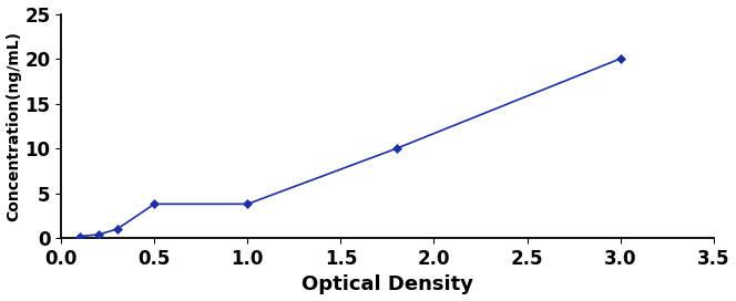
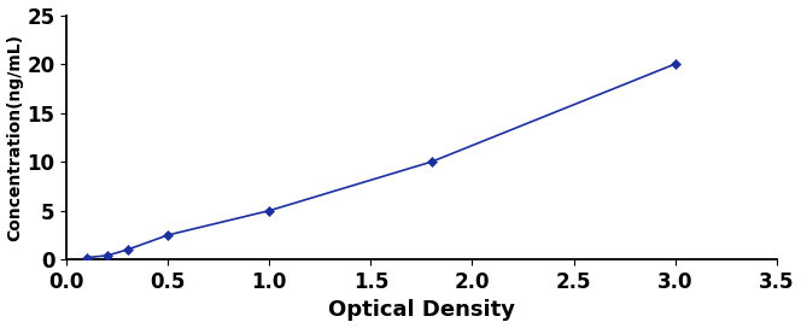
0.5: 3.8 -> 2.5
1.0: 3.8 -> 5.0
